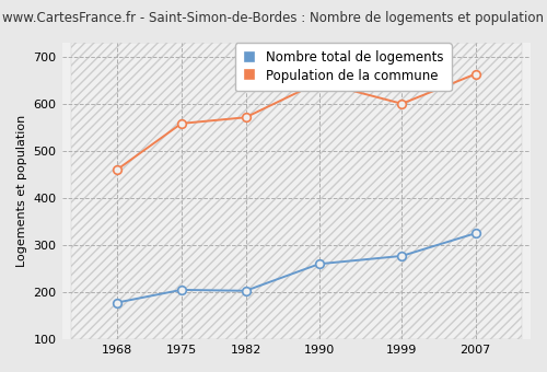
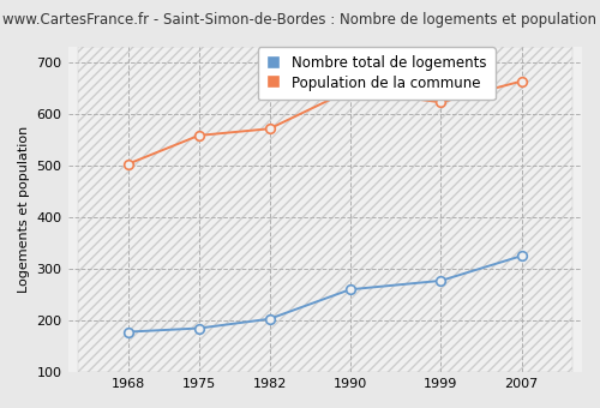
Population de la commune/1968: 460 -> 503
Nombre total de logements/1975: 205 -> 185
Population de la commune/1999: 600 -> 622
